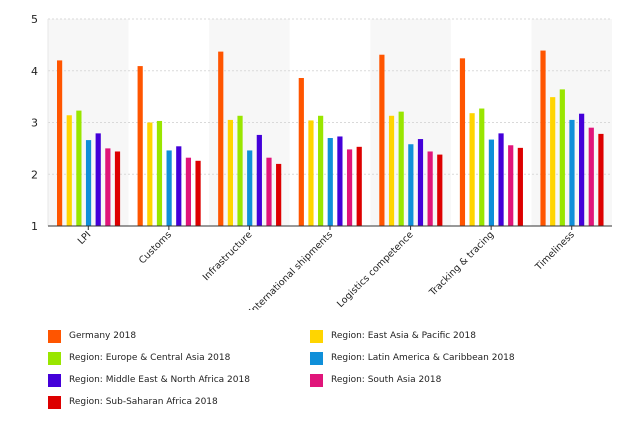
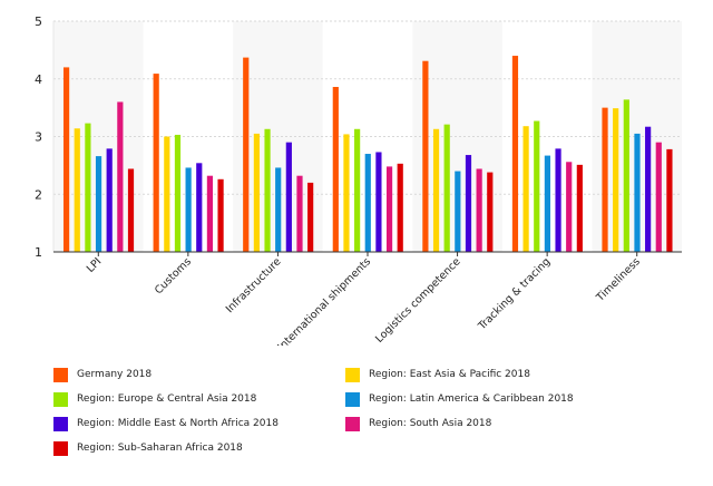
Region: South Asia 2018/LPI: 2.5 -> 3.6
Region: Middle East & North Africa 2018/Infrastructure: 2.8 -> 2.9
Region: Latin America & Caribbean 2018/Logistics competence: 2.6 -> 2.4
Germany 2018/Tracking & tracing: 4.2 -> 4.4
Germany 2018/Timeliness: 4.4 -> 3.5
